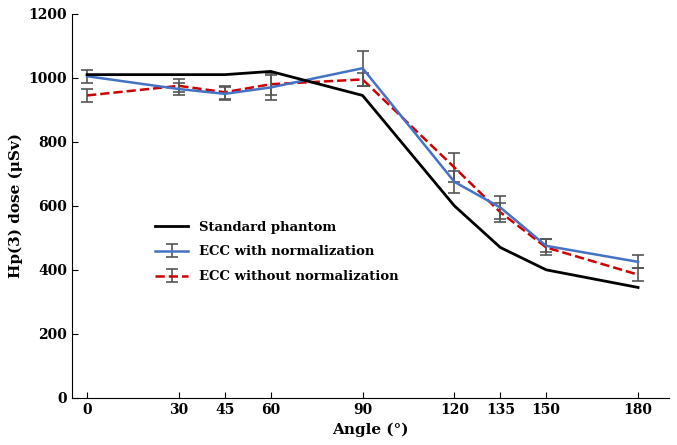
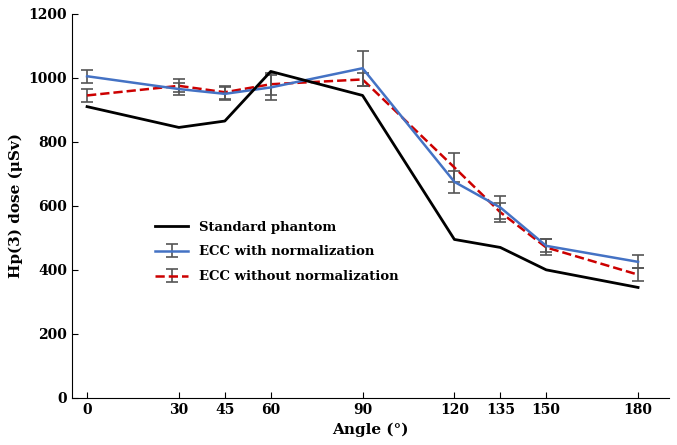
Standard phantom/0: 1010 -> 910
Standard phantom/30: 1010 -> 845
Standard phantom/45: 1010 -> 865
Standard phantom/120: 600 -> 495
